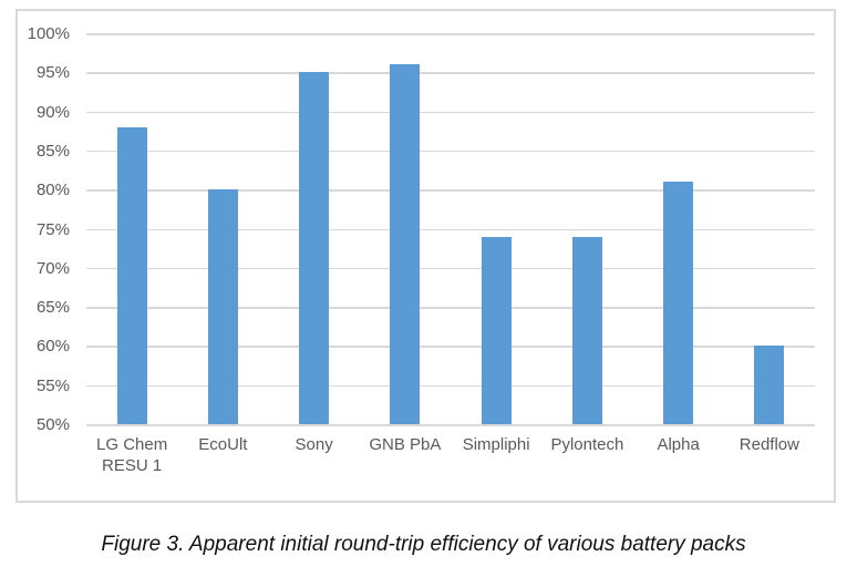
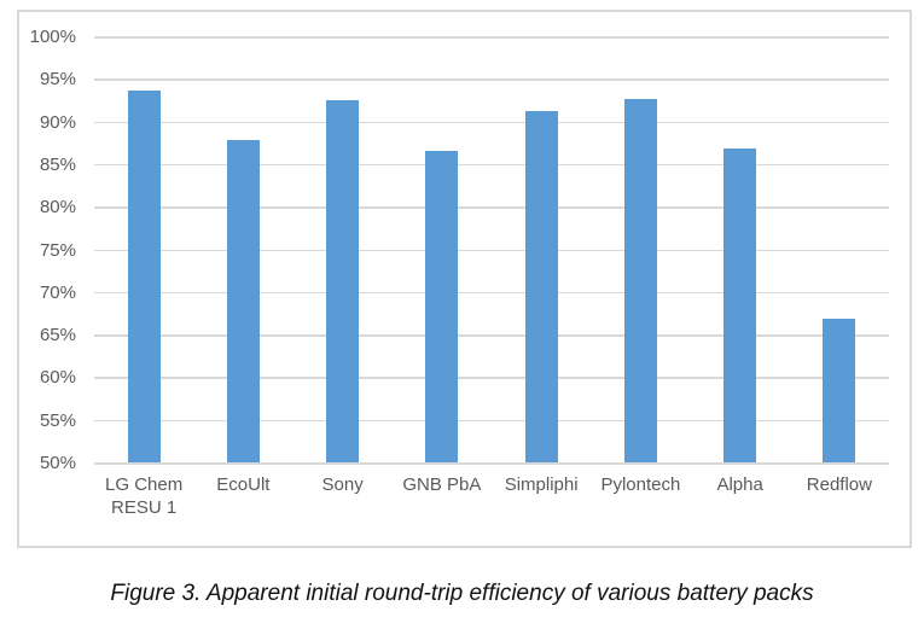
LG Chem RESU 1: 88% -> 94%
EcoUlt: 80% -> 88%
Sony: 95% -> 92%
GNB PbA: 96% -> 86%
Simpliphi: 74% -> 91%
Pylontech: 74% -> 93%
Alpha: 81% -> 87%
Redflow: 60% -> 67%
